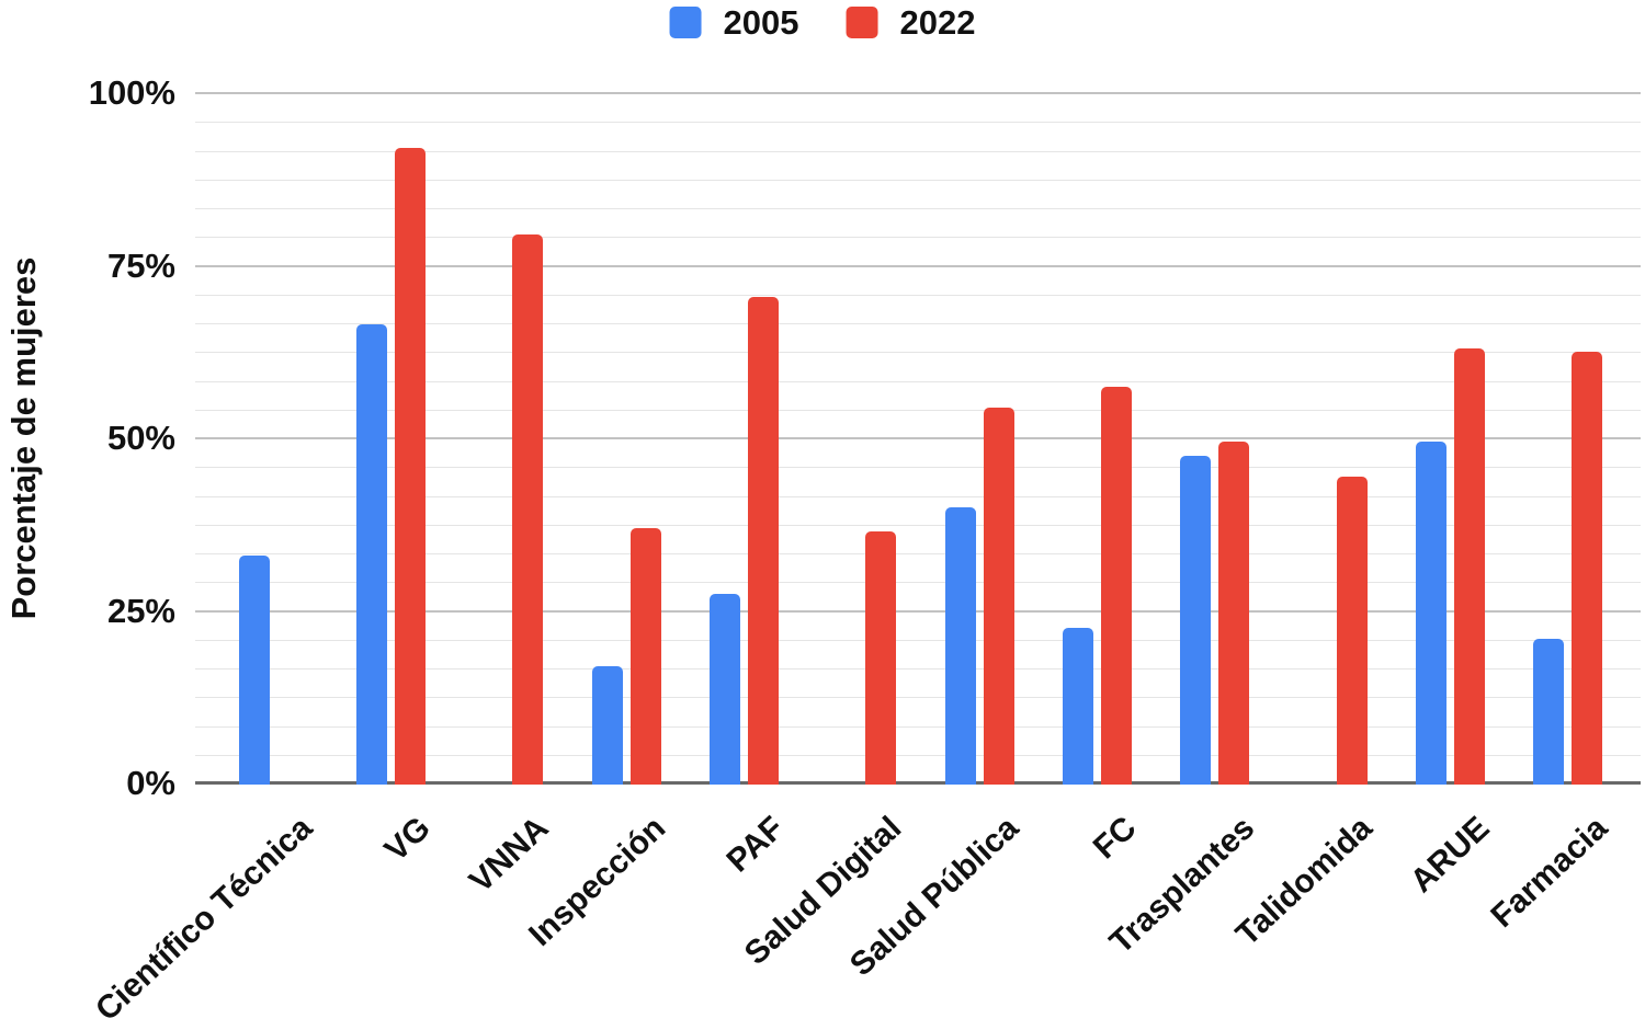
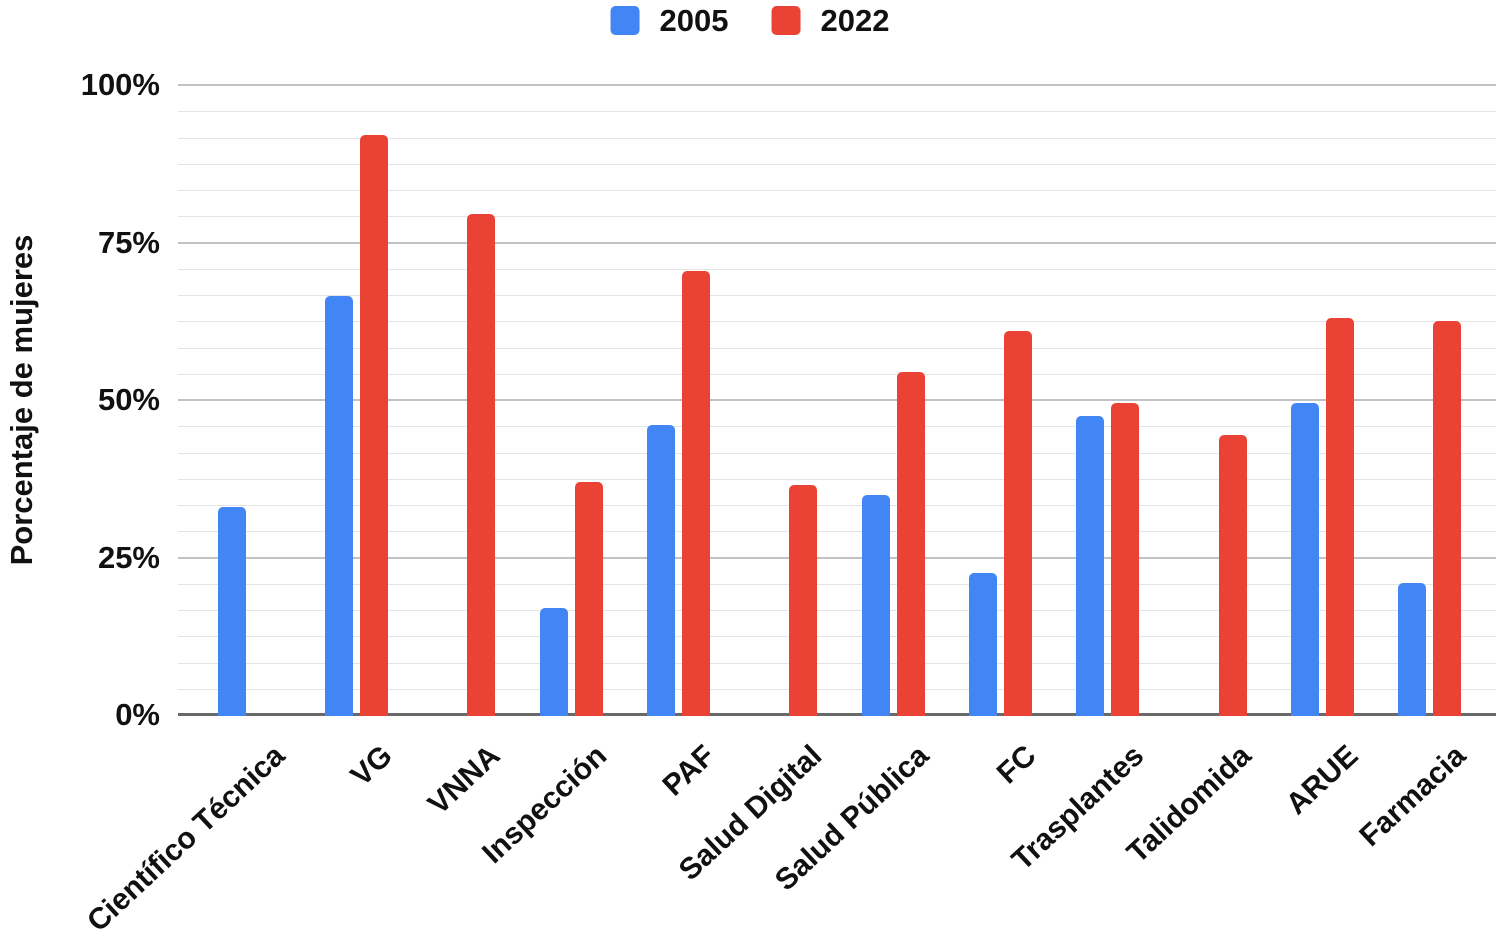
2005/PAF: 28% -> 46%
2005/Salud Pública: 40% -> 35%
2022/FC: 58% -> 61%
